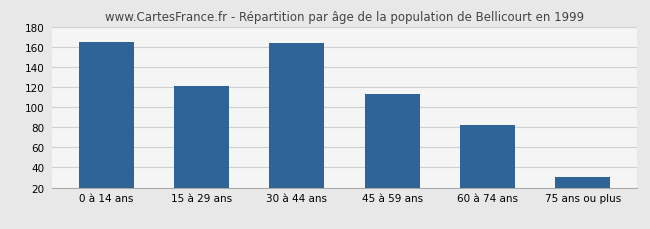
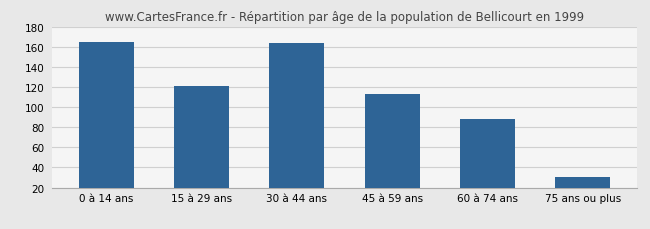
60 à 74 ans: 82 -> 88
